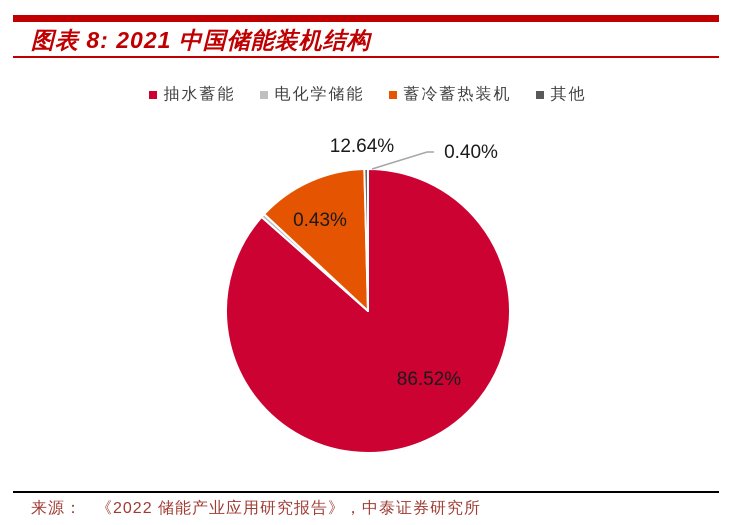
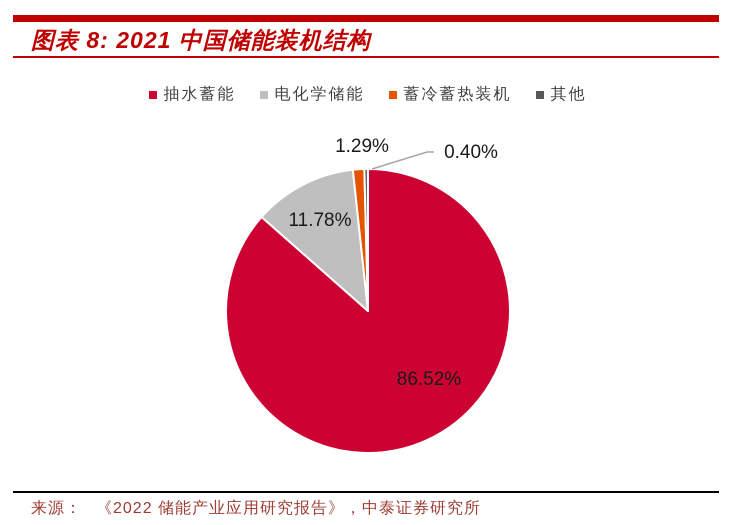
电化学储能: 0.43% -> 11.78%
蓄冷蓄热装机: 12.64% -> 1.29%
